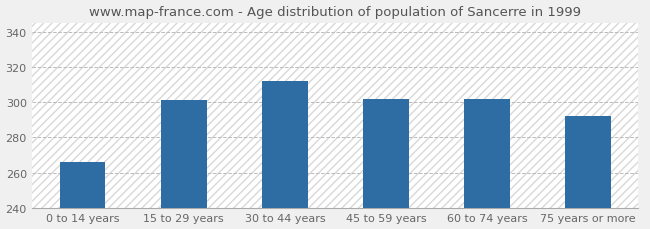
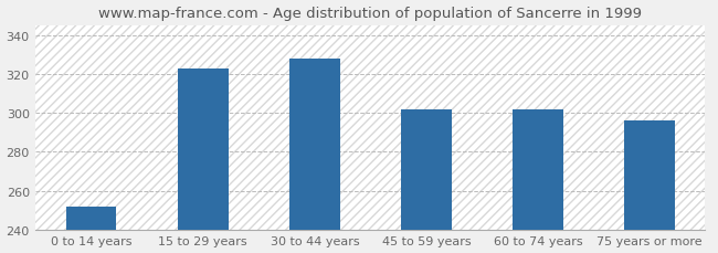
0 to 14 years: 266 -> 252
15 to 29 years: 301 -> 323
30 to 44 years: 312 -> 328
75 years or more: 292 -> 296
